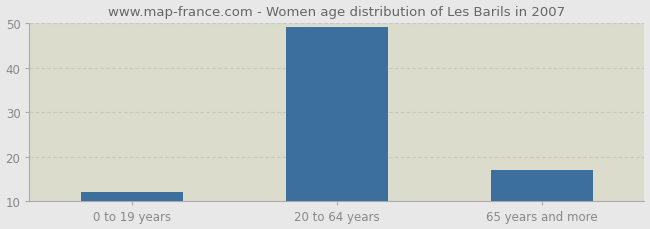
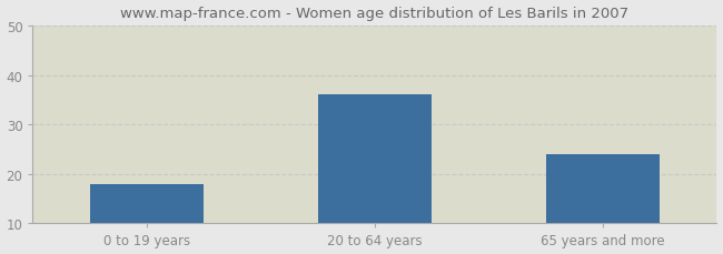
0 to 19 years: 12 -> 18
20 to 64 years: 49 -> 36
65 years and more: 17 -> 24
